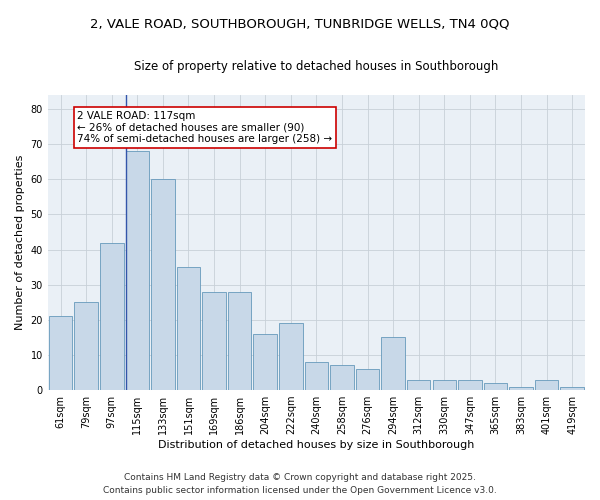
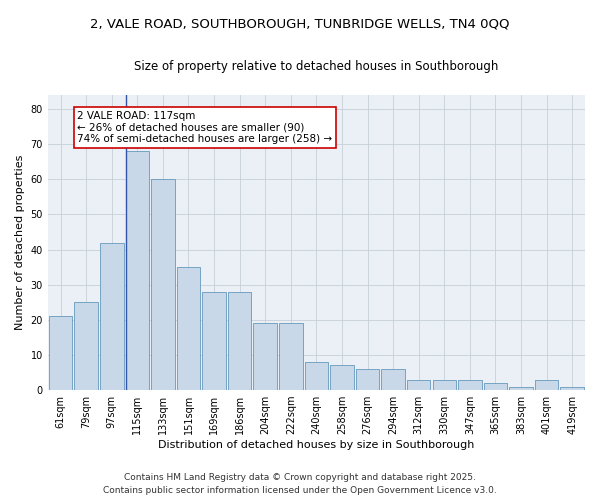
204sqm: 16 -> 19
294sqm: 15 -> 6
